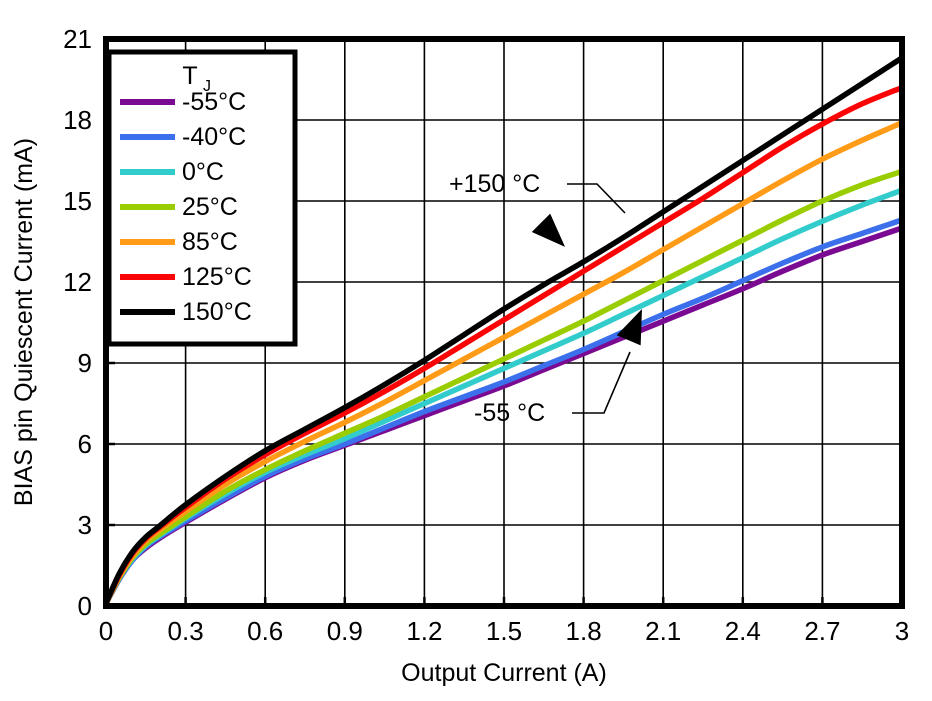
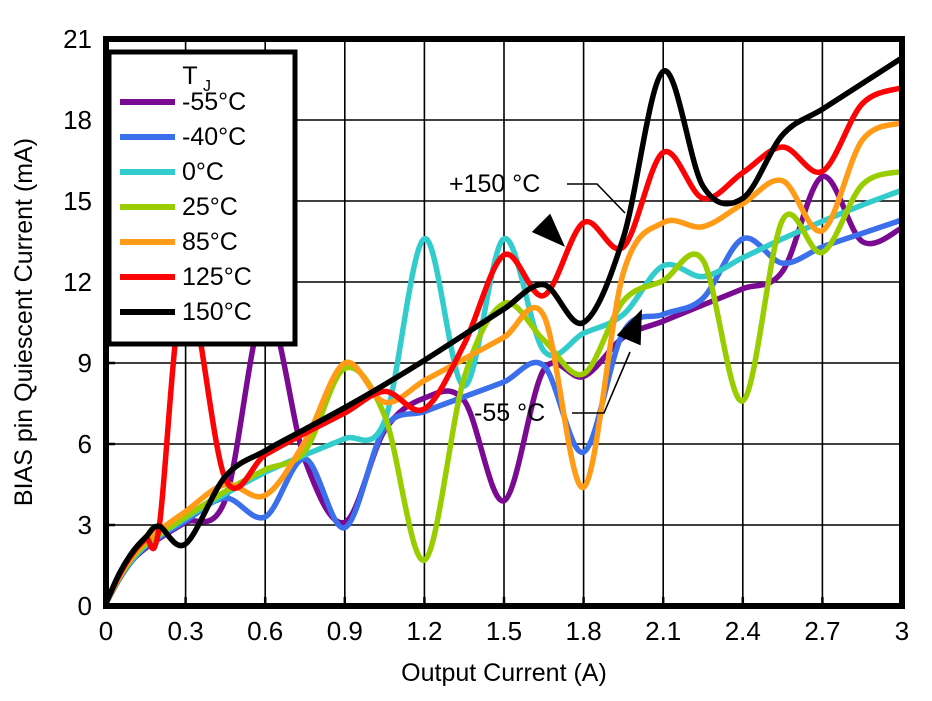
125°C/0.3: 3.6 -> 11.9
150°C/0.3: 3.8 -> 2.3
-55°C/0.6: 4.8 -> 11.0
-40°C/0.6: 4.8 -> 3.3
85°C/0.6: 5.3 -> 4.1
-55°C/0.9: 6.0 -> 3.1
-40°C/0.9: 6.0 -> 2.9
25°C/0.9: 6.4 -> 8.8
85°C/0.9: 6.8 -> 9.0
-55°C/1.2: 7.0 -> 7.7
0°C/1.2: 7.5 -> 13.6
25°C/1.2: 7.8 -> 1.7
125°C/1.2: 8.8 -> 7.3
-55°C/1.5: 8.2 -> 3.9
0°C/1.5: 8.8 -> 13.6
25°C/1.5: 9.2 -> 11.2
125°C/1.5: 10.6 -> 13.0
-55°C/1.8: 9.3 -> 8.5
-40°C/1.8: 9.5 -> 5.7
25°C/1.8: 10.6 -> 8.6
85°C/1.8: 11.6 -> 4.4
125°C/1.8: 12.4 -> 14.2
150°C/1.8: 12.8 -> 10.5
0°C/2.1: 11.5 -> 12.6
85°C/2.1: 13.2 -> 14.2
125°C/2.1: 14.2 -> 16.8
150°C/2.1: 14.6 -> 19.8
-40°C/2.4: 12.1 -> 13.6
25°C/2.4: 13.6 -> 7.6
150°C/2.4: 16.5 -> 15.1
-55°C/2.7: 13.0 -> 15.9
25°C/2.7: 15.0 -> 13.1
85°C/2.7: 16.6 -> 13.9
125°C/2.7: 17.9 -> 16.1
